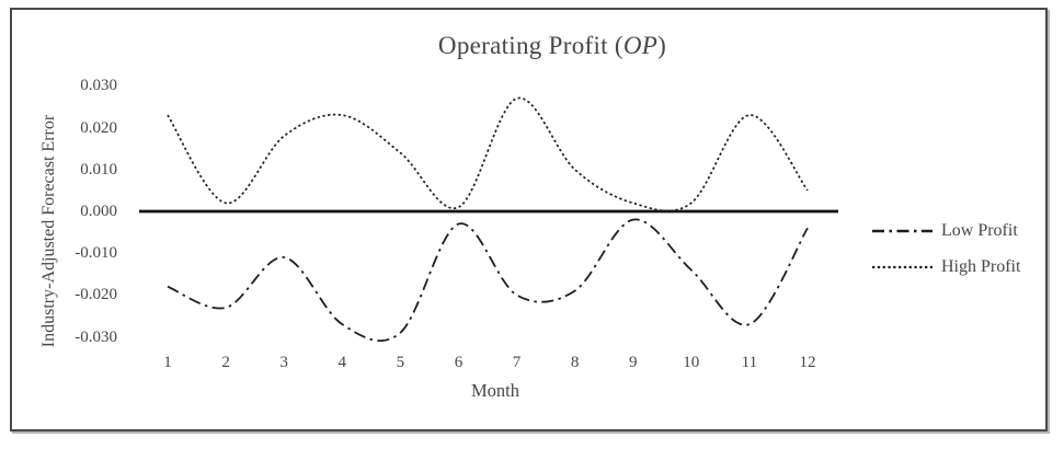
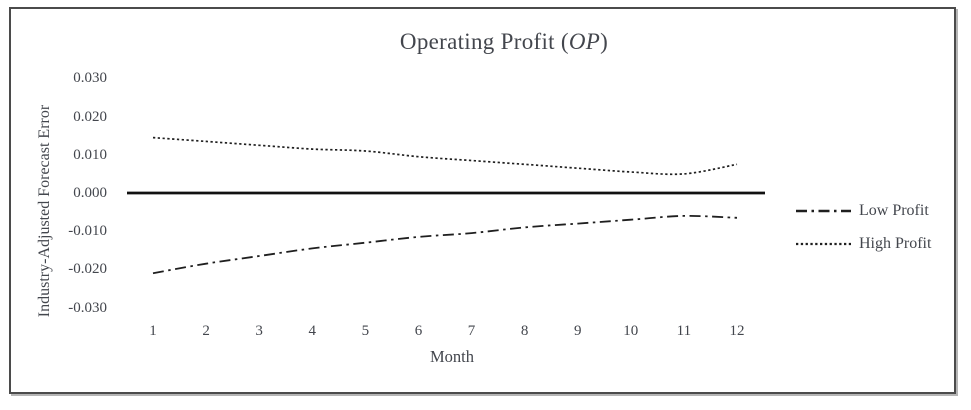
Low Profit/1: -0.018 -> -0.021
High Profit/1: 0.023 -> 0.015
Low Profit/2: -0.023 -> -0.018
High Profit/2: 0.002 -> 0.013
Low Profit/3: -0.011 -> -0.017
High Profit/3: 0.018 -> 0.013
Low Profit/4: -0.027 -> -0.015
High Profit/4: 0.023 -> 0.011
Low Profit/5: -0.029 -> -0.013
High Profit/5: 0.014 -> 0.011
Low Profit/6: -0.003 -> -0.011
High Profit/6: 0.001 -> 0.009
Low Profit/7: -0.020 -> -0.011
High Profit/7: 0.027 -> 0.009
Low Profit/8: -0.019 -> -0.009
High Profit/8: 0.010 -> 0.007
Low Profit/9: -0.002 -> -0.008
High Profit/9: 0.002 -> 0.006
Low Profit/10: -0.014 -> -0.007
High Profit/10: 0.002 -> 0.005
Low Profit/11: -0.027 -> -0.006
High Profit/11: 0.023 -> 0.005
Low Profit/12: -0.004 -> -0.006
High Profit/12: 0.005 -> 0.007
